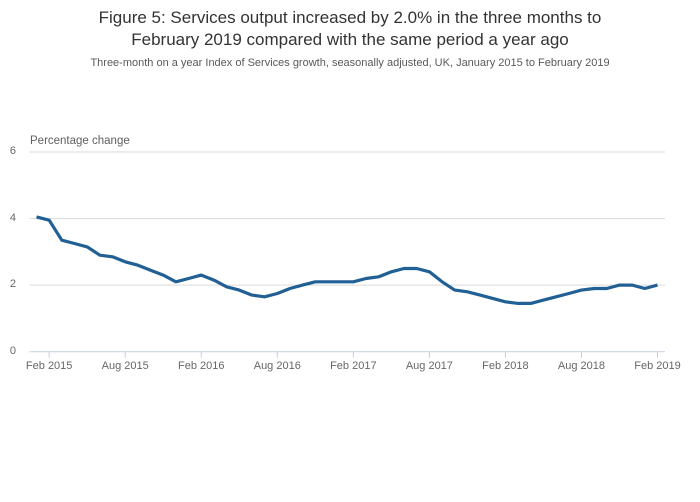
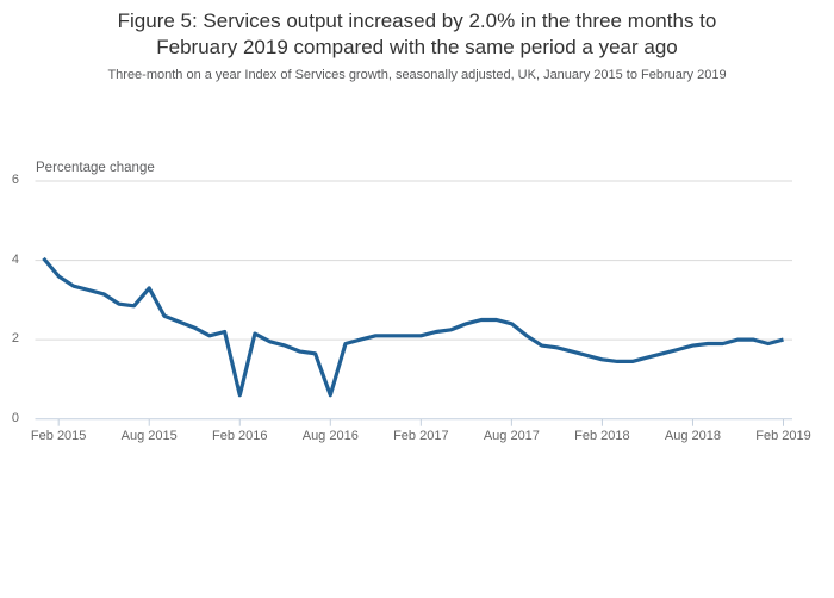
Feb 2015: 4.0 -> 3.6
Aug 2015: 2.7 -> 3.3
Feb 2016: 2.3 -> 0.6
Aug 2016: 1.8 -> 0.6
